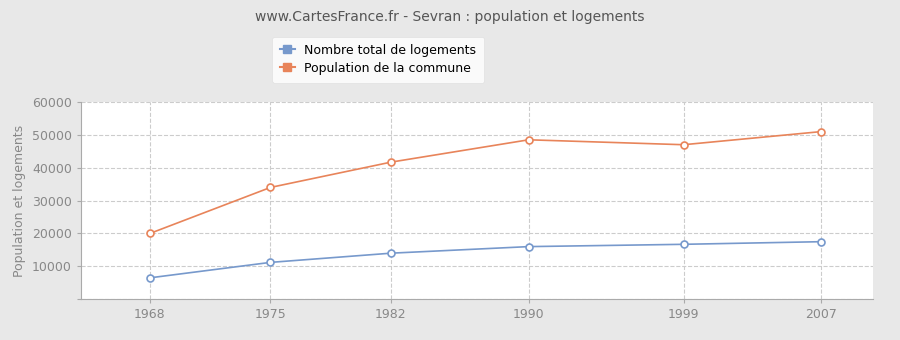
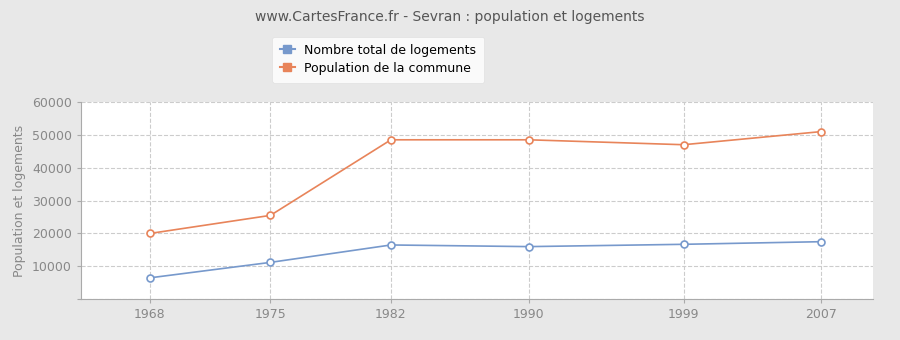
Population de la commune/1975: 34000 -> 25500
Nombre total de logements/1982: 14000 -> 16500
Population de la commune/1982: 41700 -> 48500
